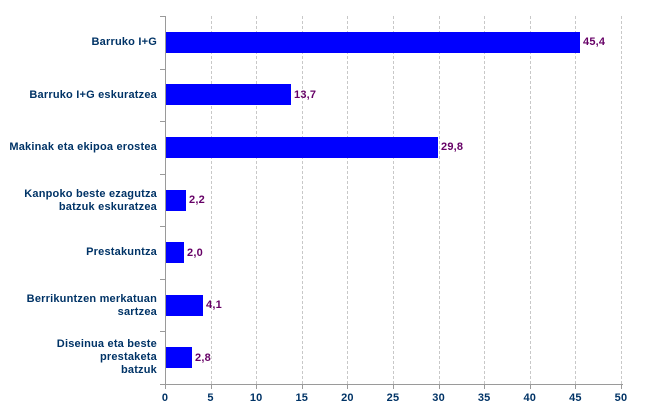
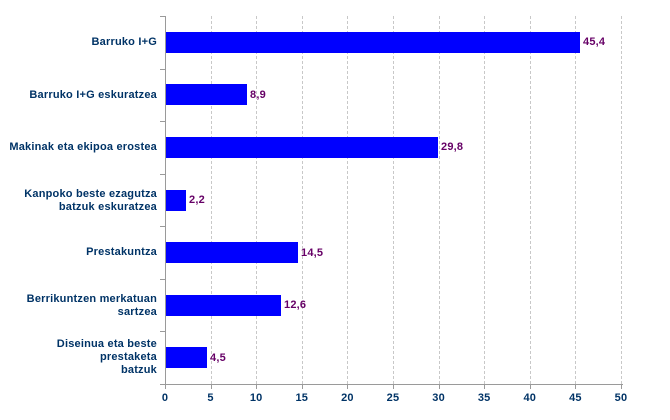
Barruko I+G eskuratzea: 13,7 -> 8,9
Prestakuntza: 2,0 -> 14,5
Berrikuntzen merkatuan sartzea: 4,1 -> 12,6
Diseinua eta beste prestaketa batzuk: 2,8 -> 4,5
